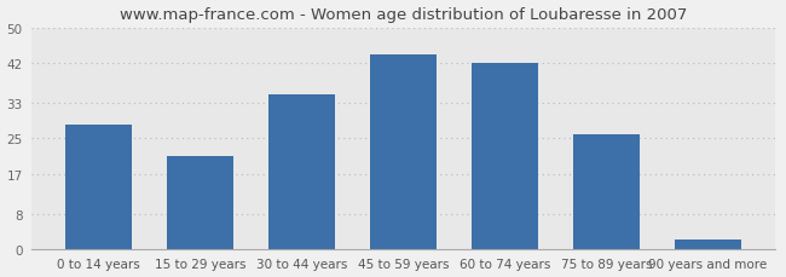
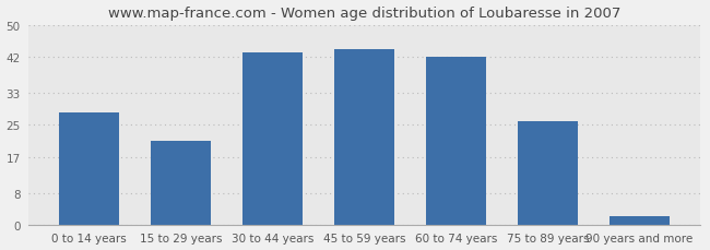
30 to 44 years: 35 -> 43
